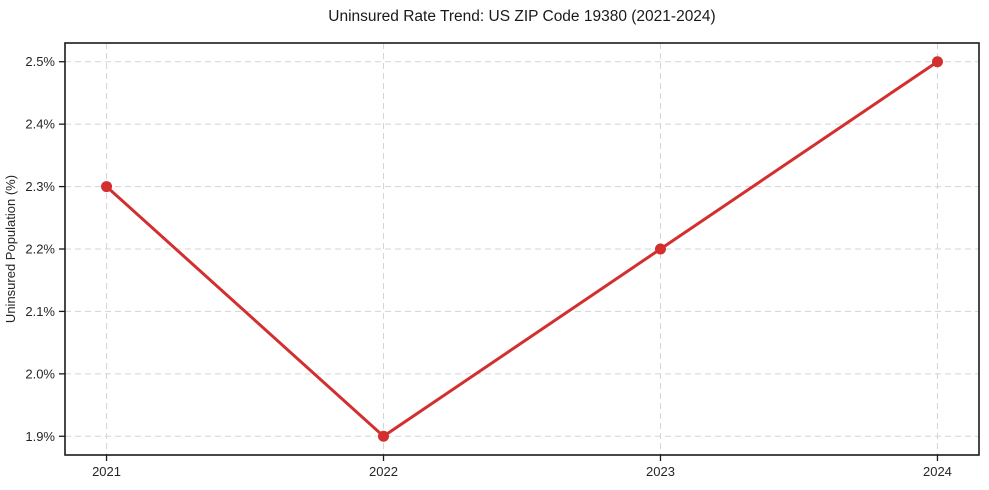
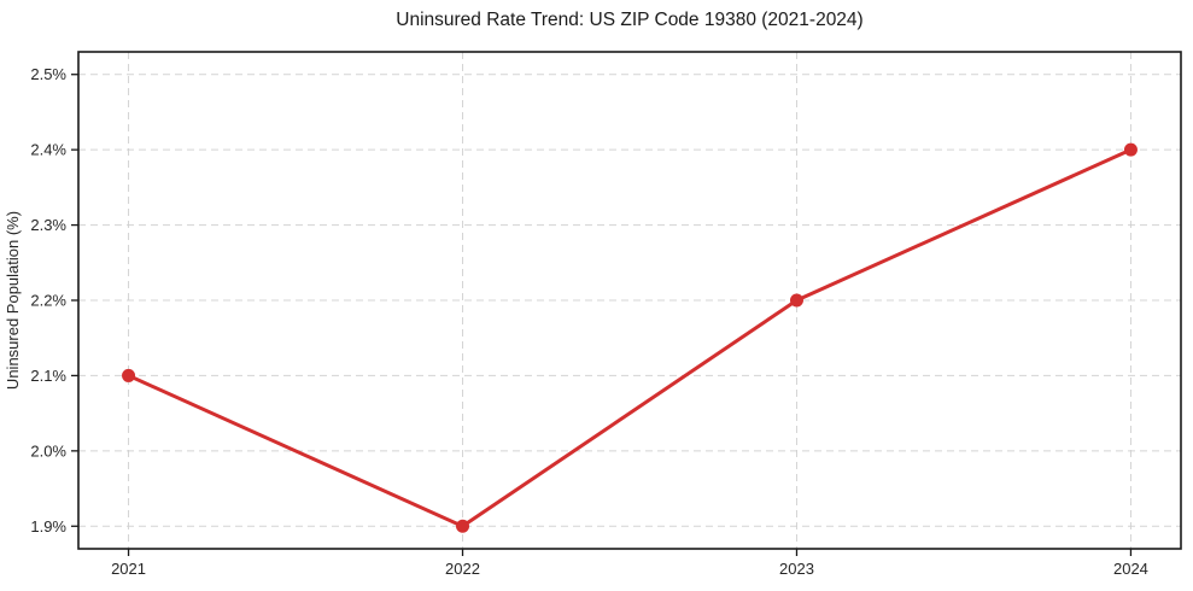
2021: 2.3% -> 2.1%
2024: 2.5% -> 2.4%
